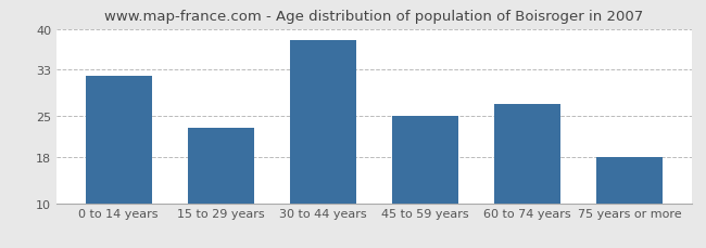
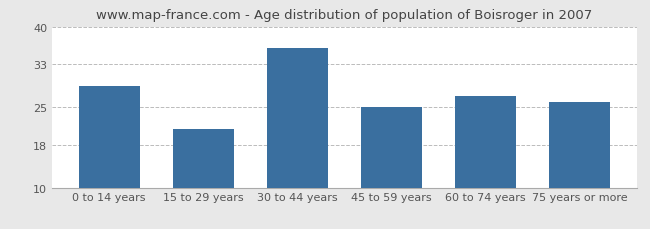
0 to 14 years: 32 -> 29
15 to 29 years: 23 -> 21
30 to 44 years: 38 -> 36
75 years or more: 18 -> 26
